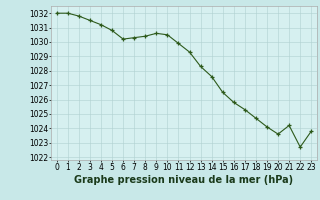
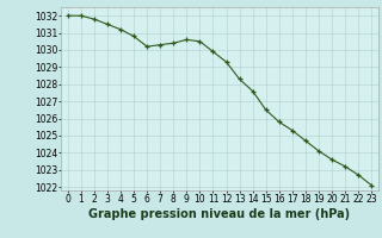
21: 1024.2 -> 1023.2
23: 1023.8 -> 1022.1
